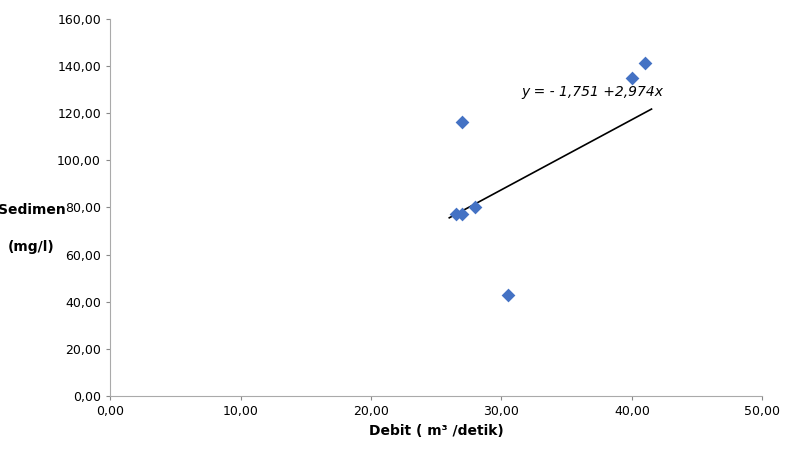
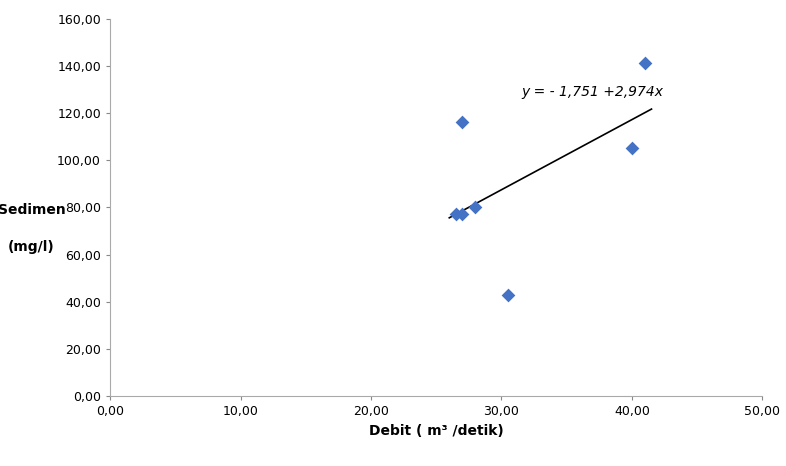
40,00: 135 -> 105
